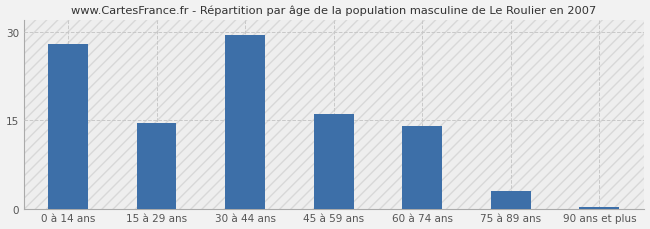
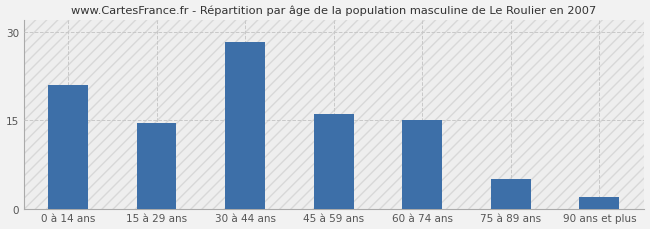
0 à 14 ans: 28.0 -> 21.0
30 à 44 ans: 29.5 -> 28.2
60 à 74 ans: 14.0 -> 15.0
75 à 89 ans: 3.0 -> 5.0
90 ans et plus: 0.2 -> 2.0
